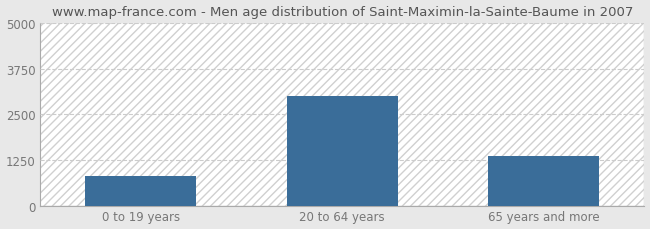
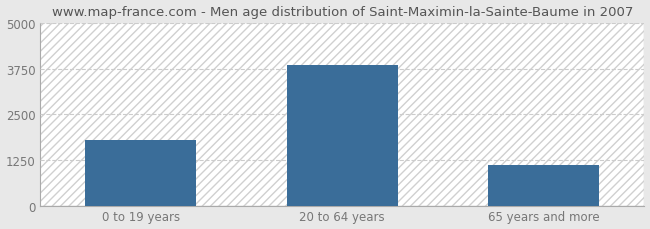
0 to 19 years: 800 -> 1800
20 to 64 years: 3000 -> 3850
65 years and more: 1350 -> 1100
